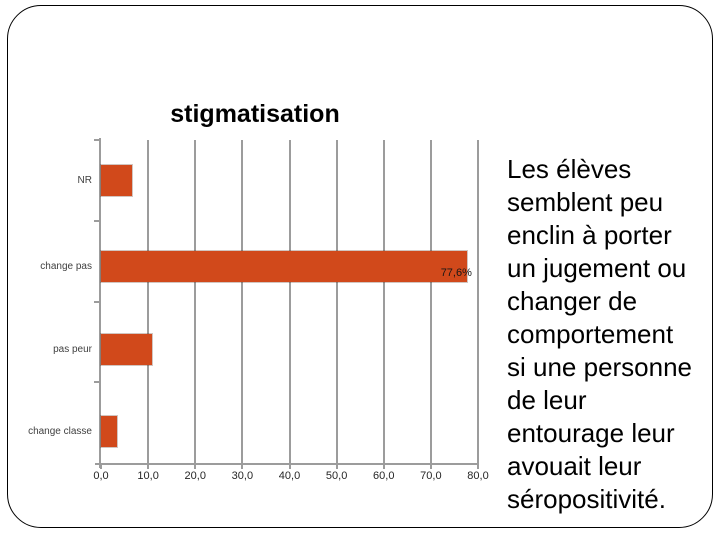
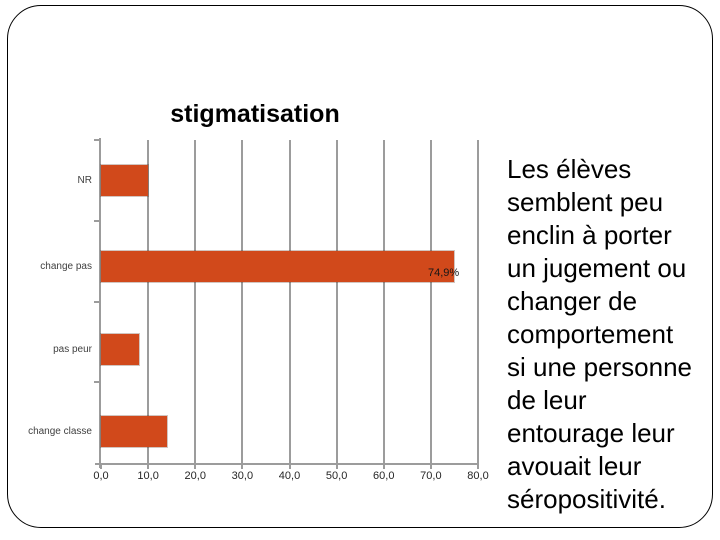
NR: 6 -> 10
change pas: 77,6% -> 74,9%
pas peur: 11 -> 8
change classe: 3 -> 14
